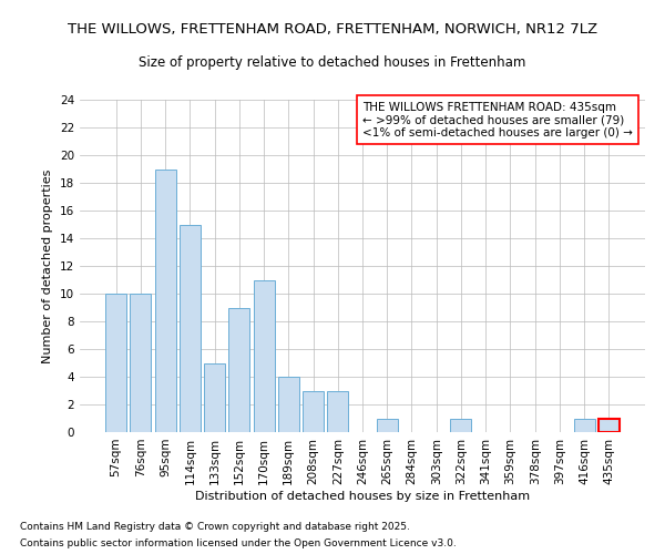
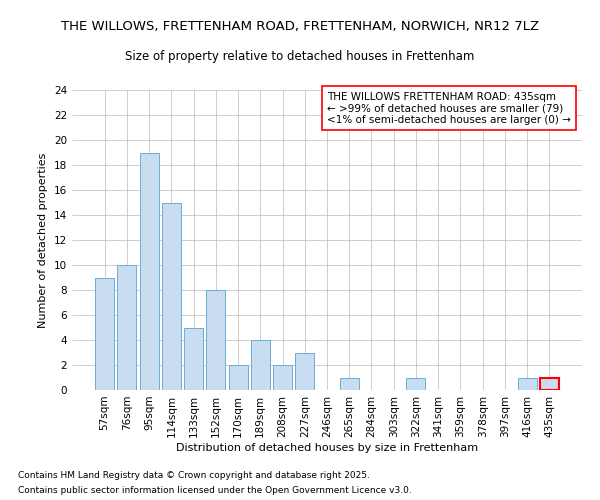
57sqm: 10 -> 9
152sqm: 9 -> 8
170sqm: 11 -> 2
208sqm: 3 -> 2
